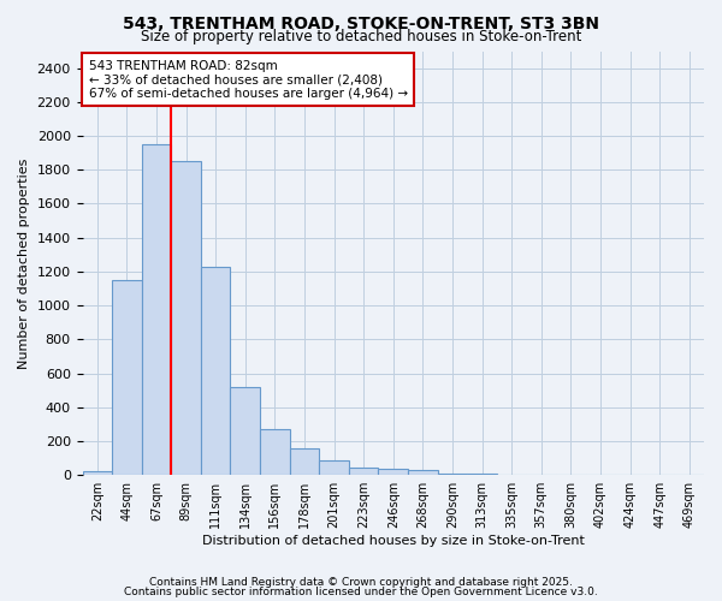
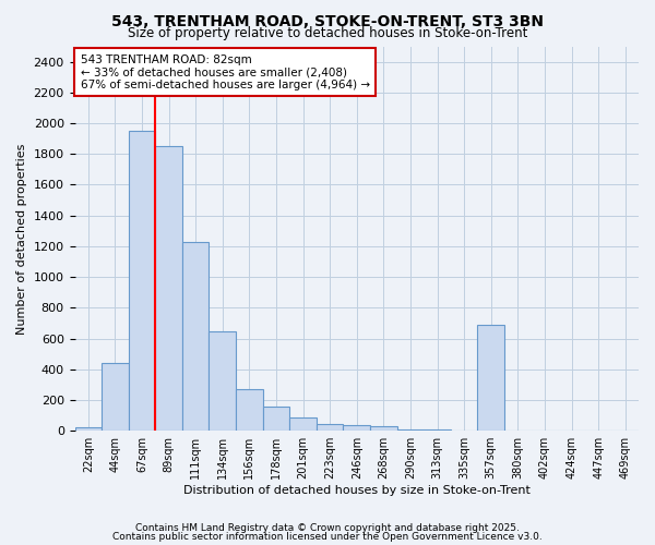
44sqm: 1150 -> 440
134sqm: 520 -> 650
357sqm: 0 -> 690
